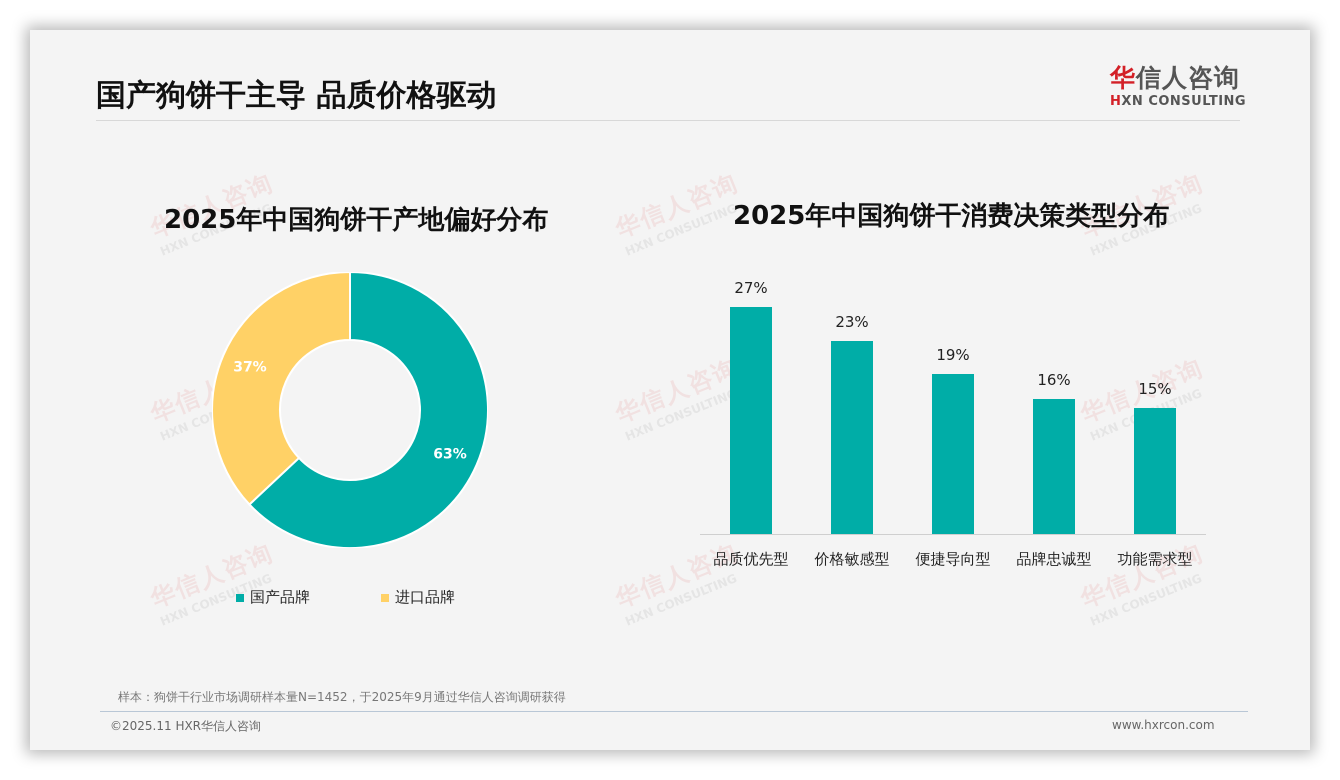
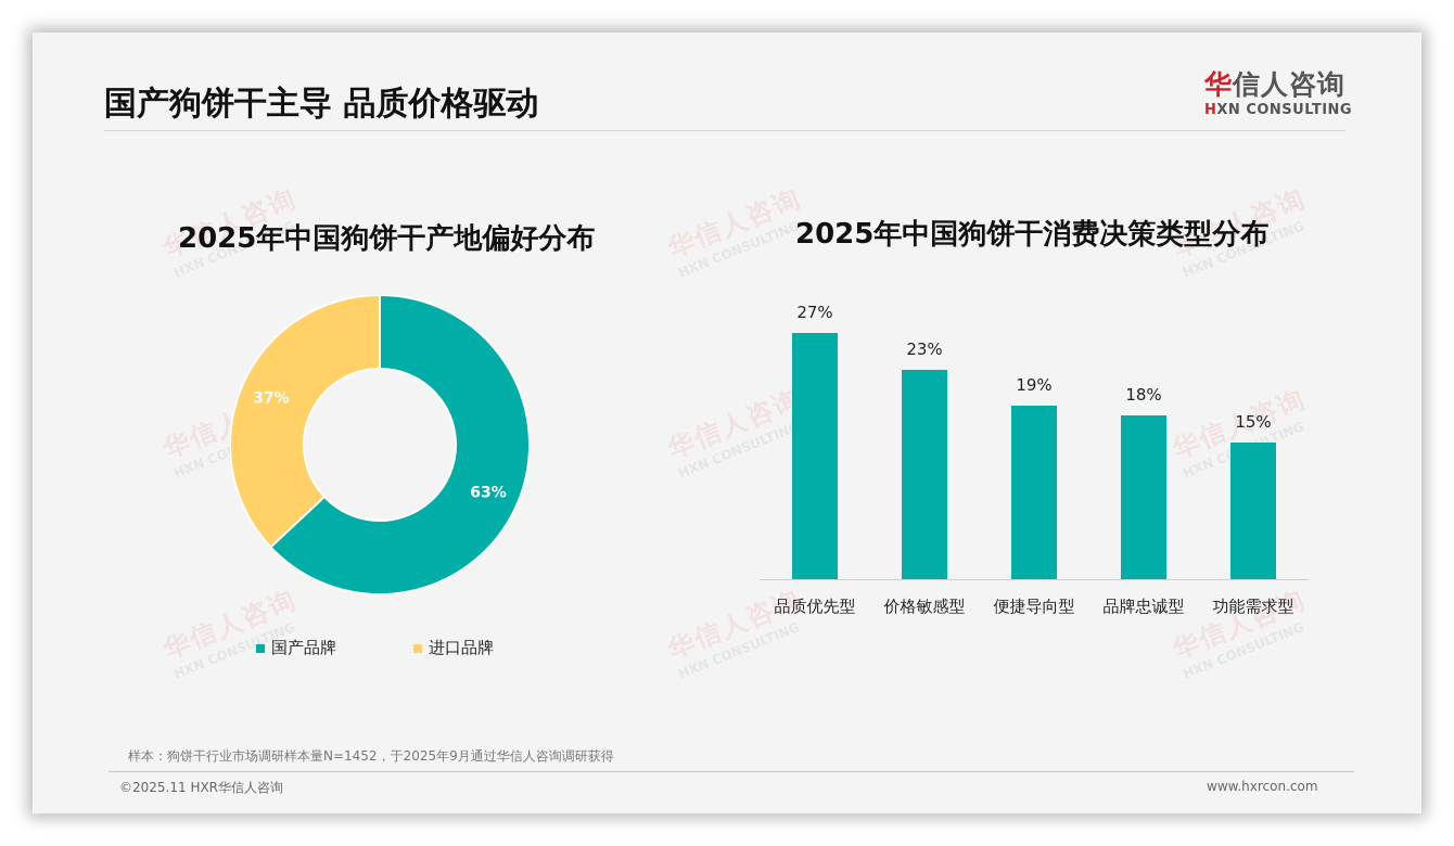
2025年中国狗饼干消费决策类型分布/品牌忠诚型: 16% -> 18%
